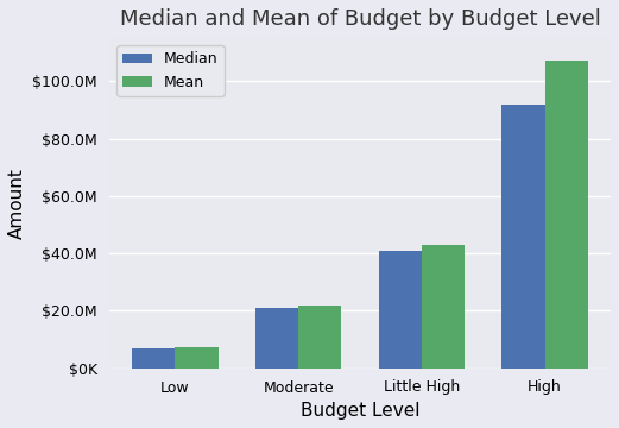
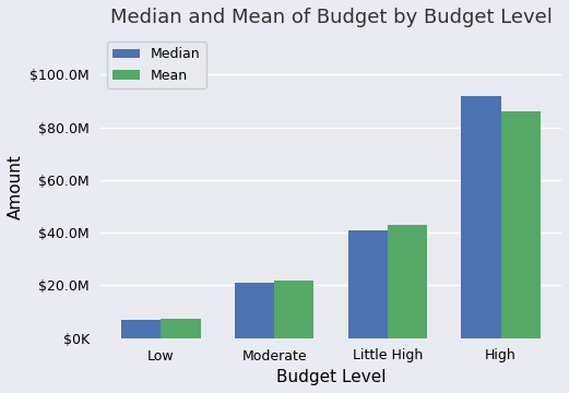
Mean/High: $107.0M -> $86.0M
